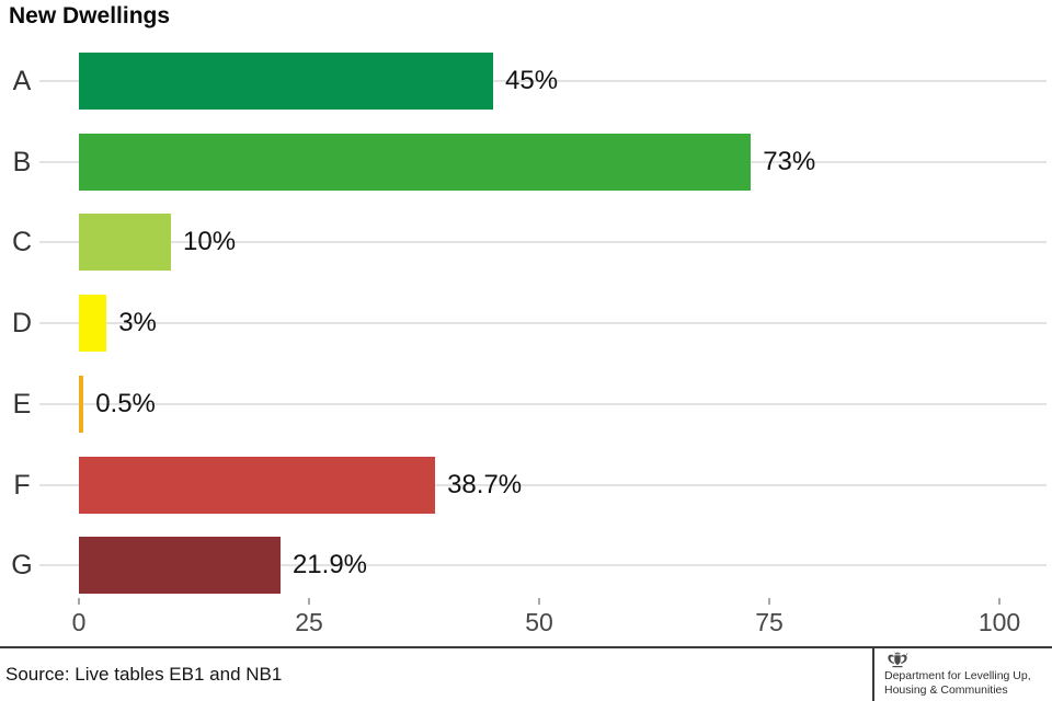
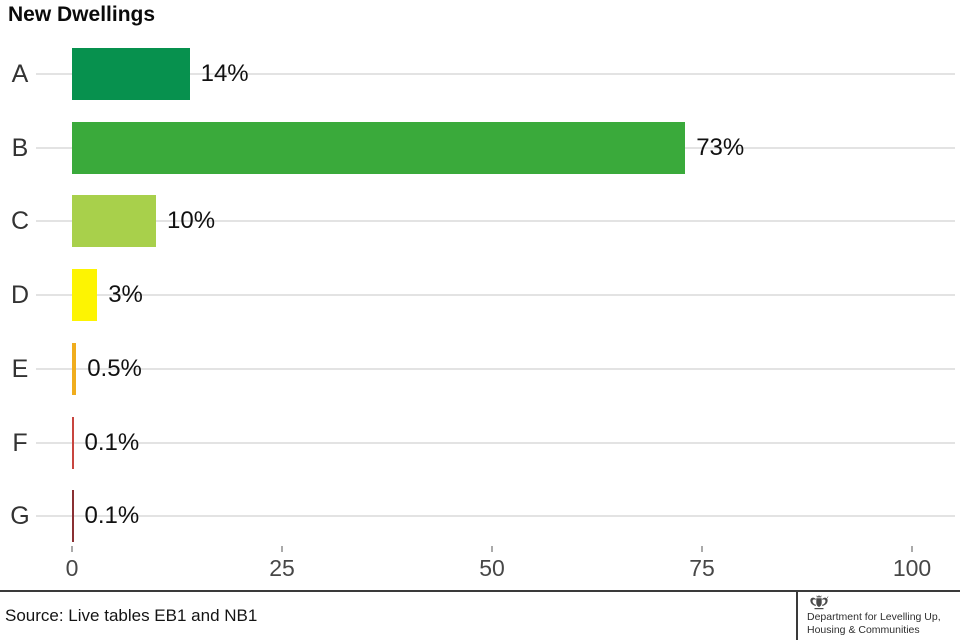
A: 45% -> 14%
F: 38.7% -> 0.1%
G: 21.9% -> 0.1%
